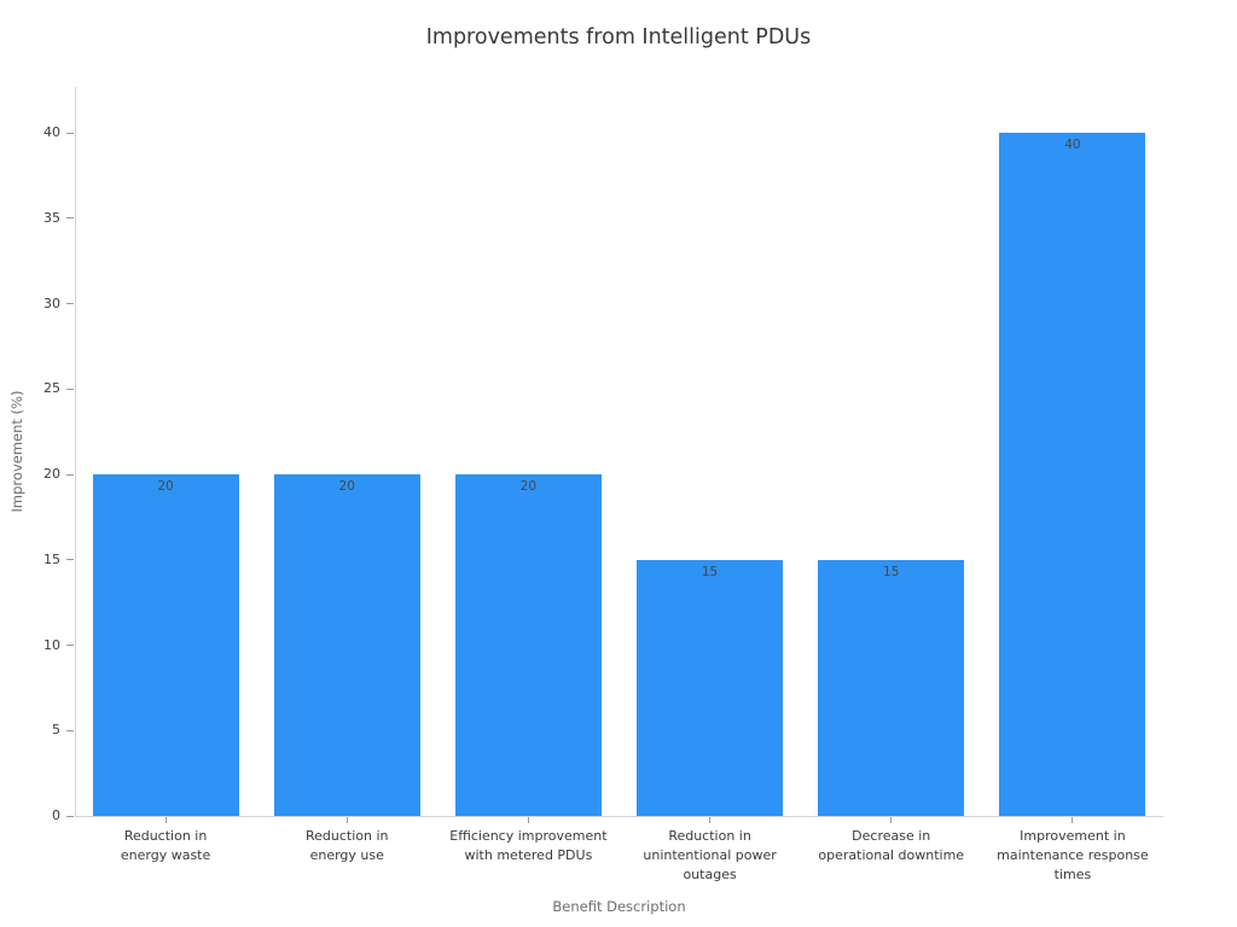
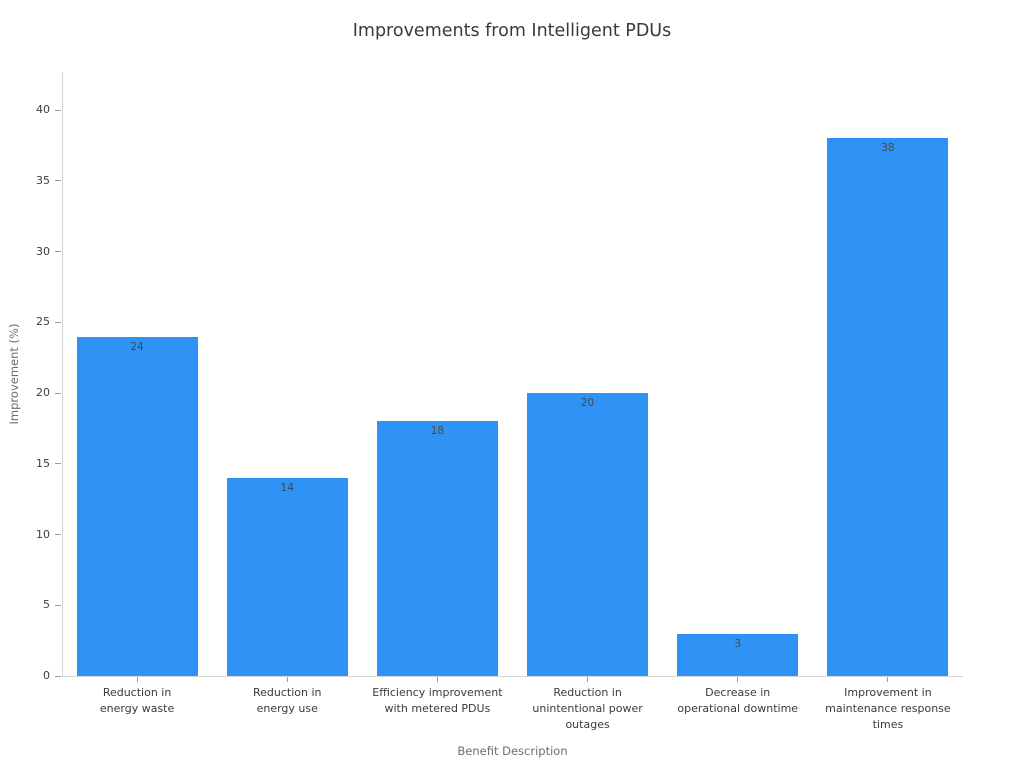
Reduction in energy waste: 20 -> 24
Reduction in energy use: 20 -> 14
Efficiency improvement with metered PDUs: 20 -> 18
Reduction in unintentional power outages: 15 -> 20
Decrease in operational downtime: 15 -> 3
Improvement in maintenance response times: 40 -> 38
